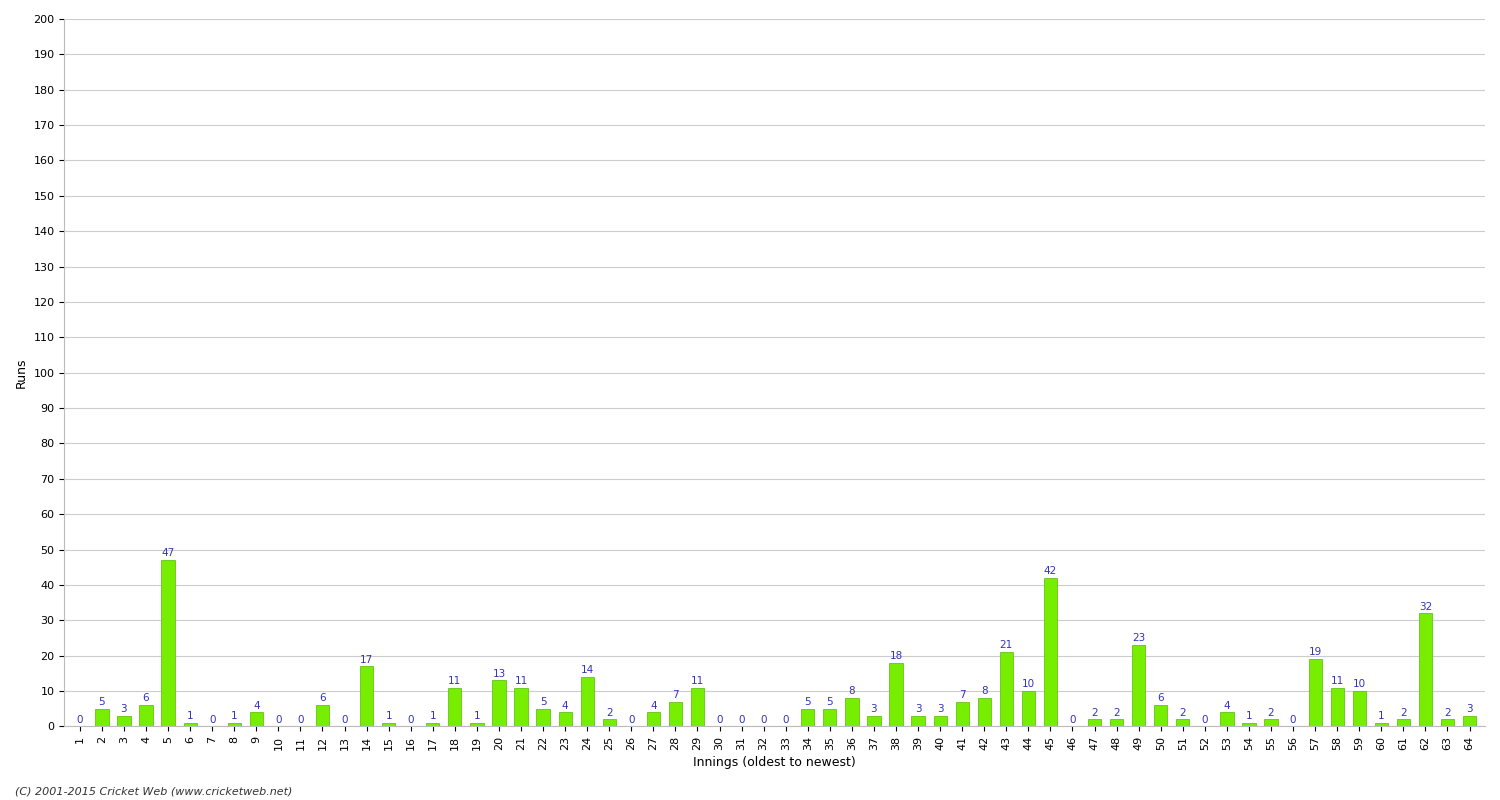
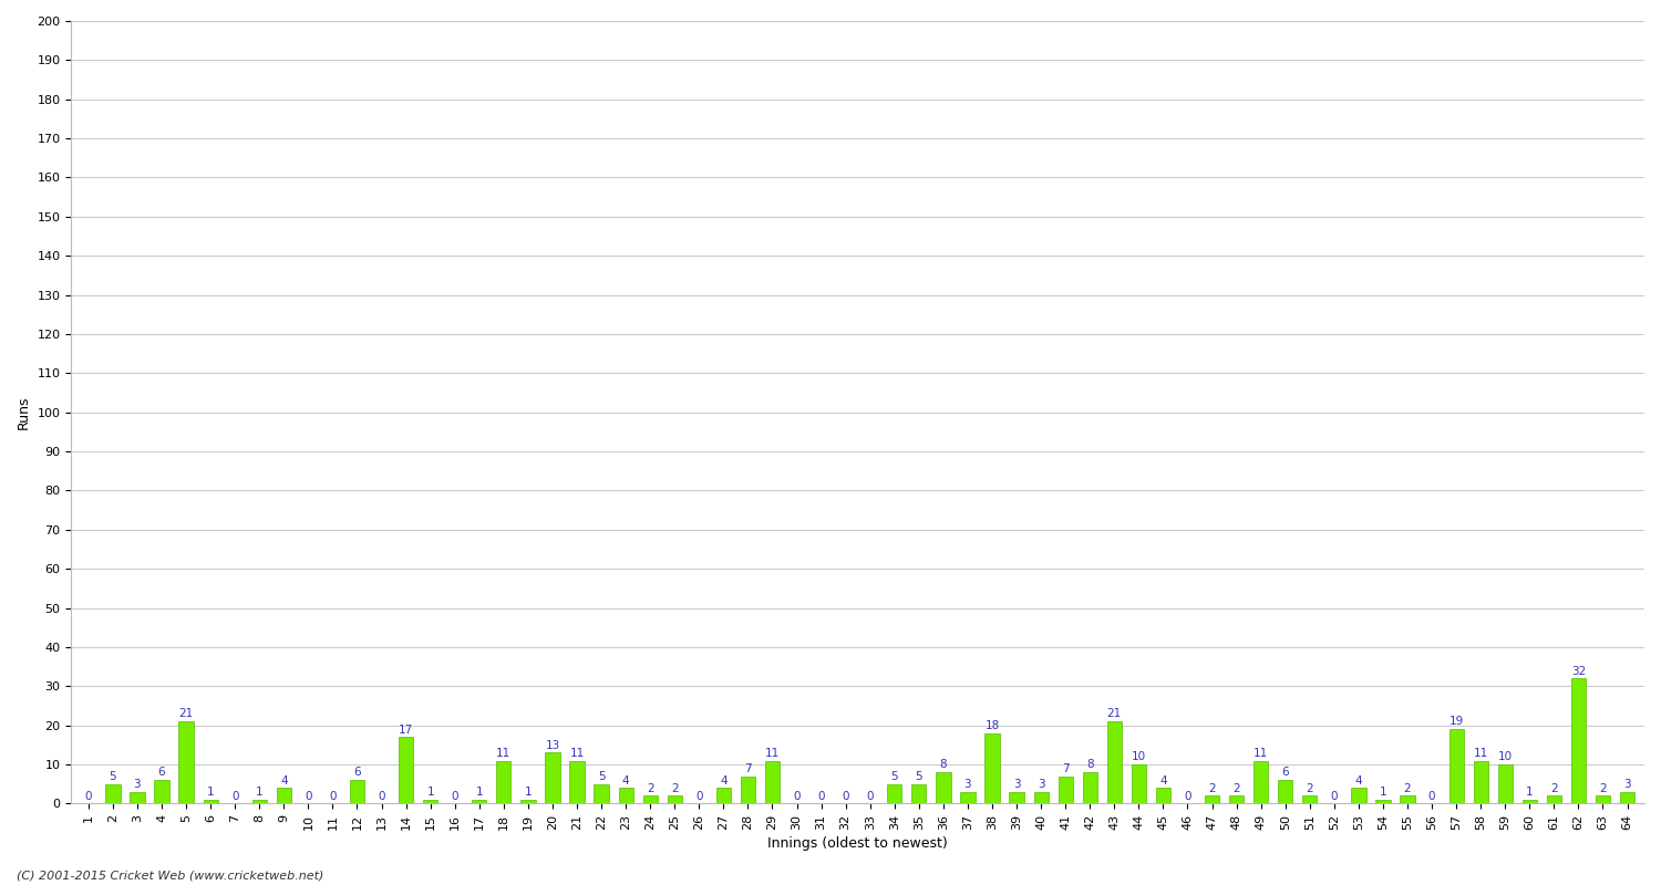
5: 47 -> 21
24: 14 -> 2
45: 42 -> 4
49: 23 -> 11
